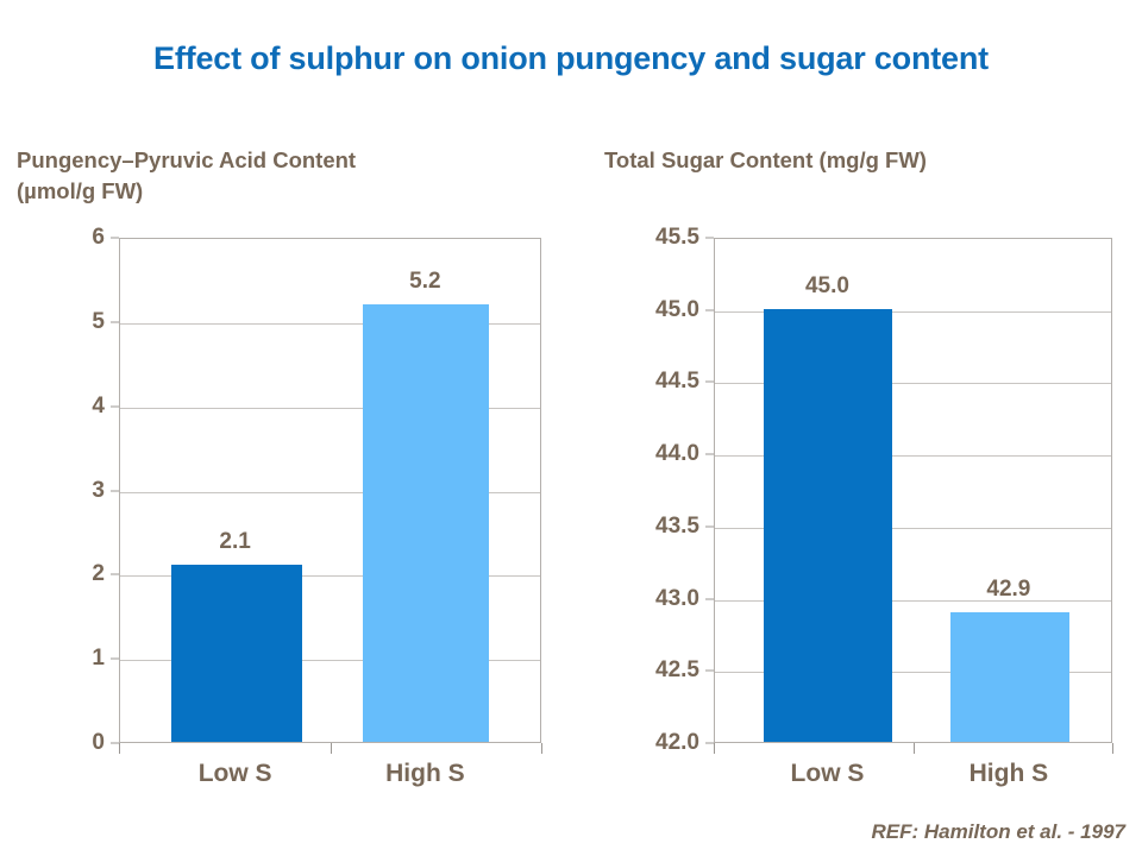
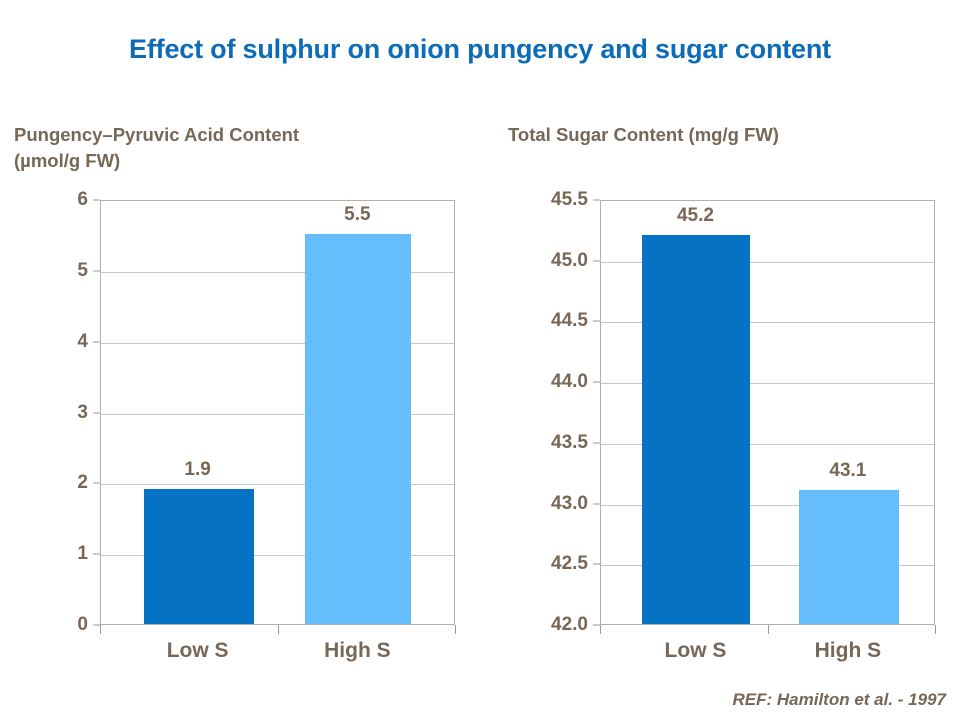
Pungency–Pyruvic Acid Content (µmol/g FW)/Low S: 2.1 -> 1.9
Pungency–Pyruvic Acid Content (µmol/g FW)/High S: 5.2 -> 5.5
Total Sugar Content (mg/g FW)/Low S: 45.0 -> 45.2
Total Sugar Content (mg/g FW)/High S: 42.9 -> 43.1
